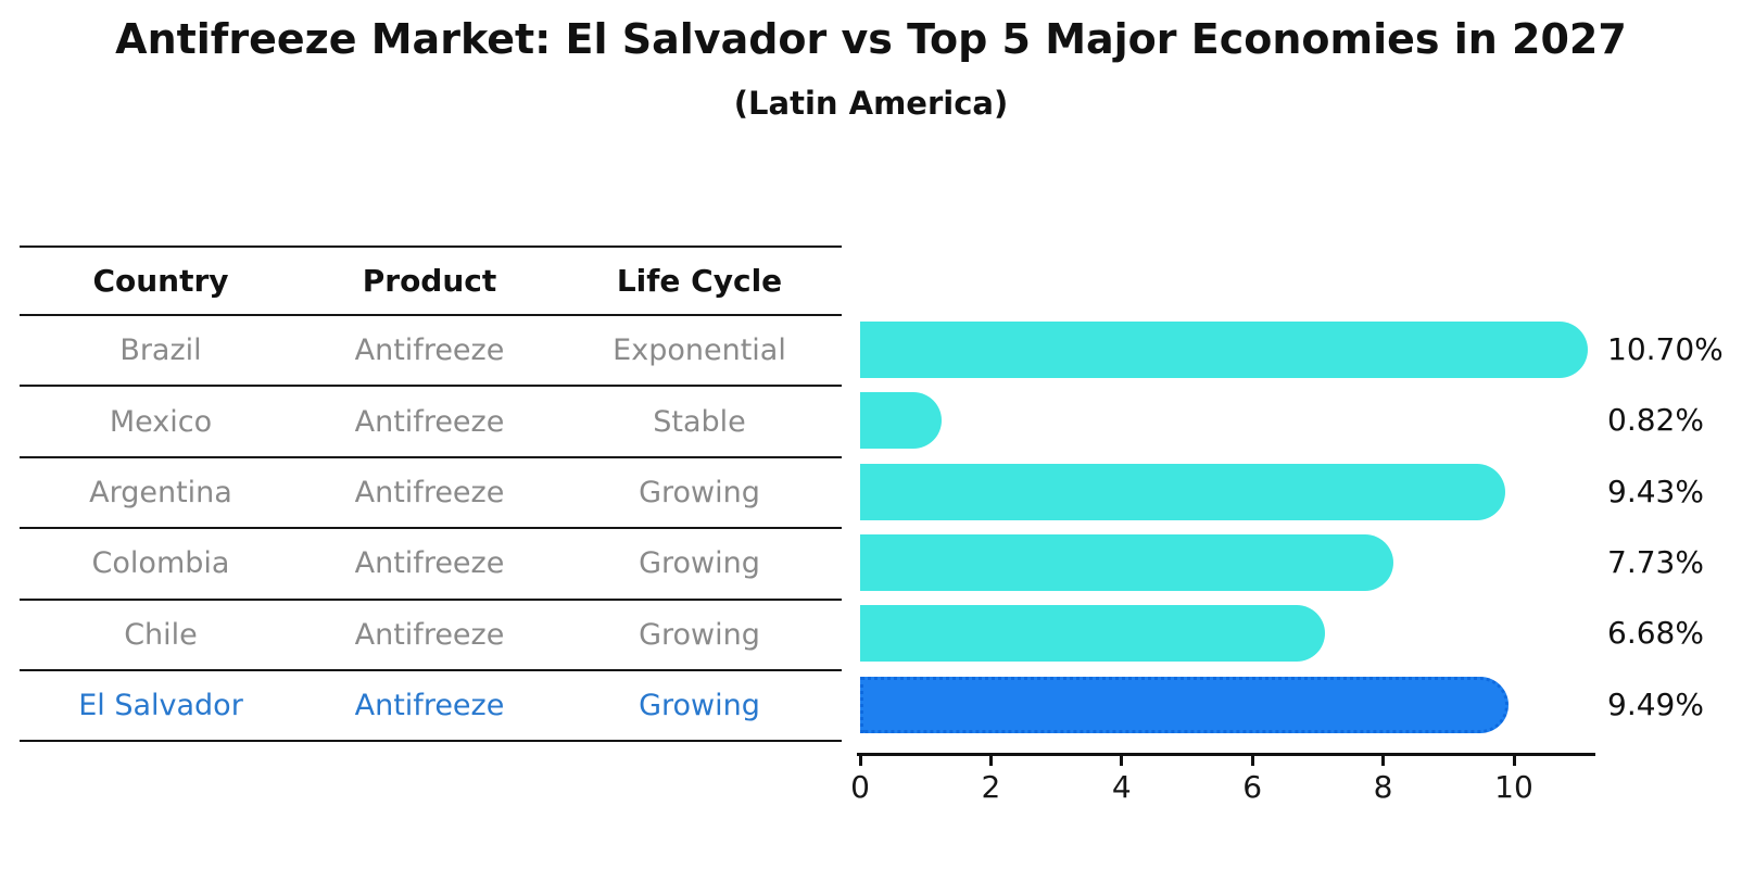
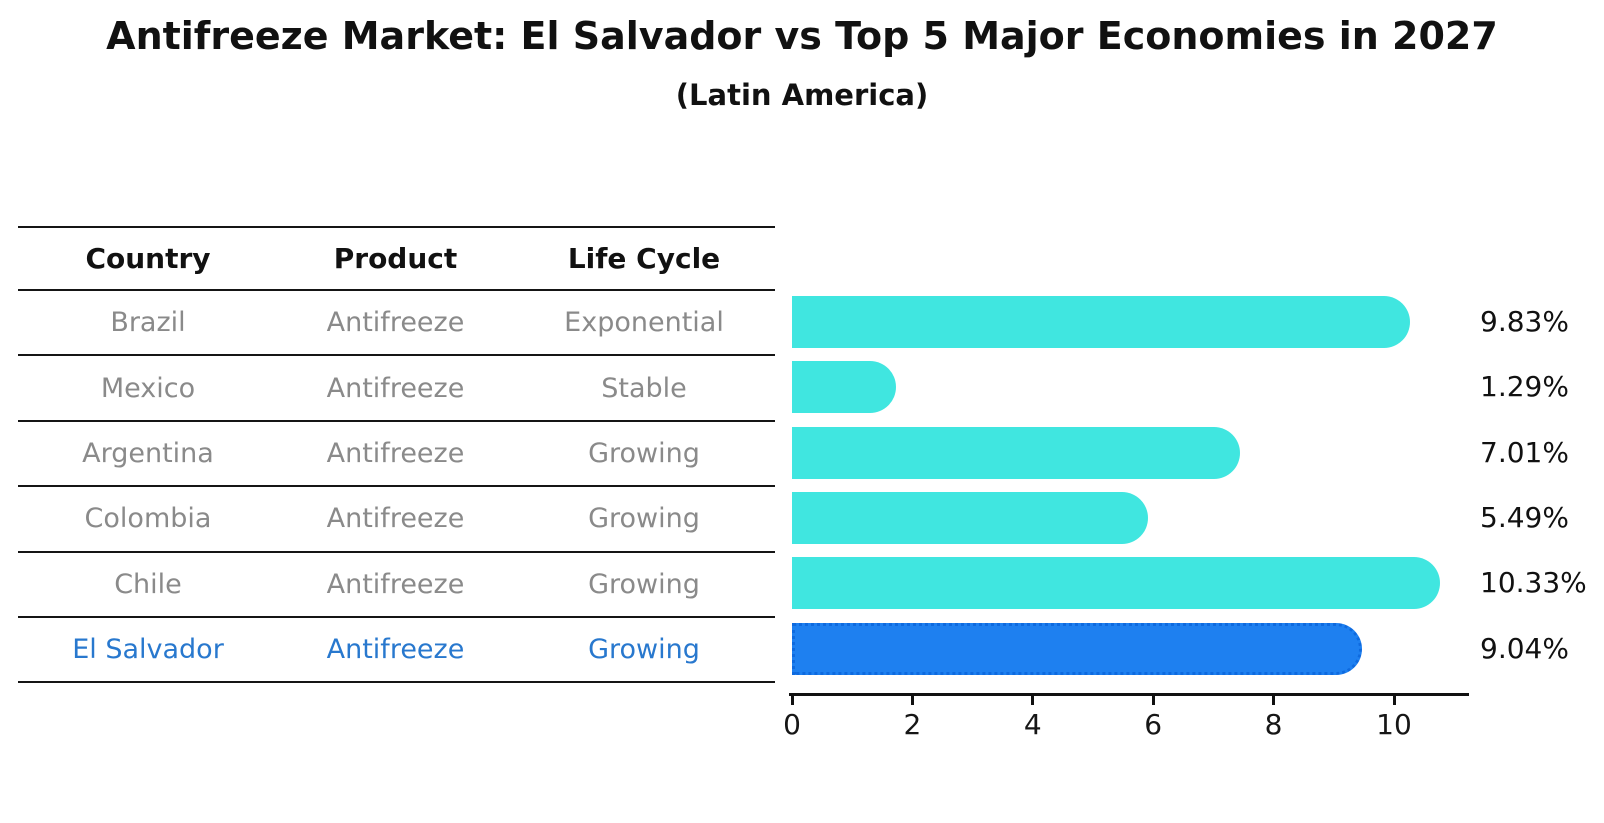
Brazil: 10.70% -> 9.83%
Mexico: 0.82% -> 1.29%
Argentina: 9.43% -> 7.01%
Colombia: 7.73% -> 5.49%
Chile: 6.68% -> 10.33%
El Salvador: 9.49% -> 9.04%
